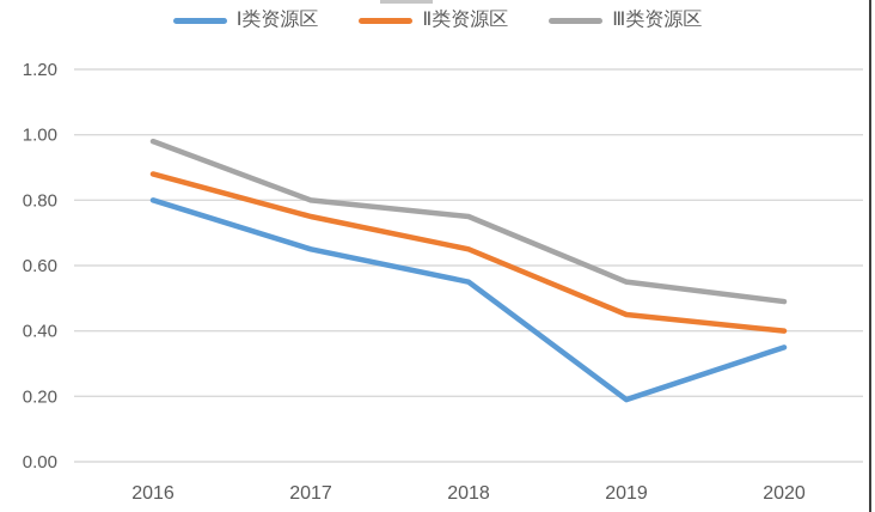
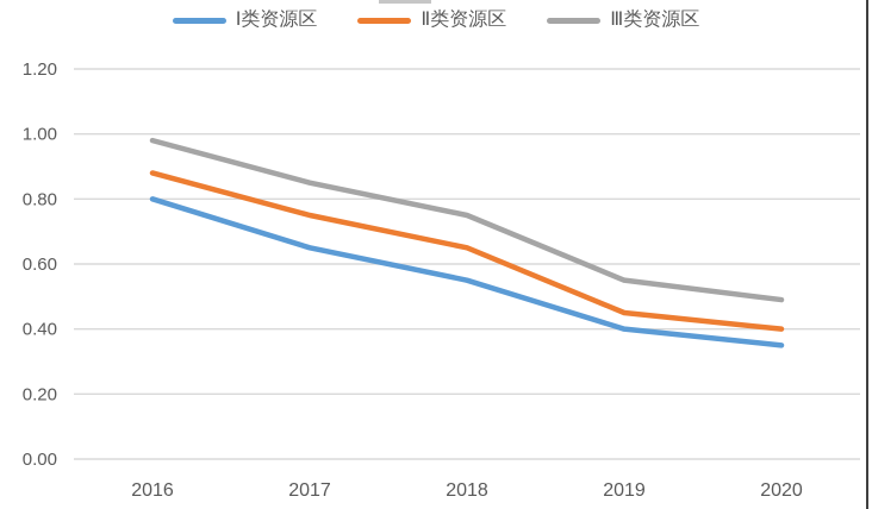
Ⅲ类资源区/2017: 0.80 -> 0.85
Ⅰ类资源区/2019: 0.19 -> 0.40
